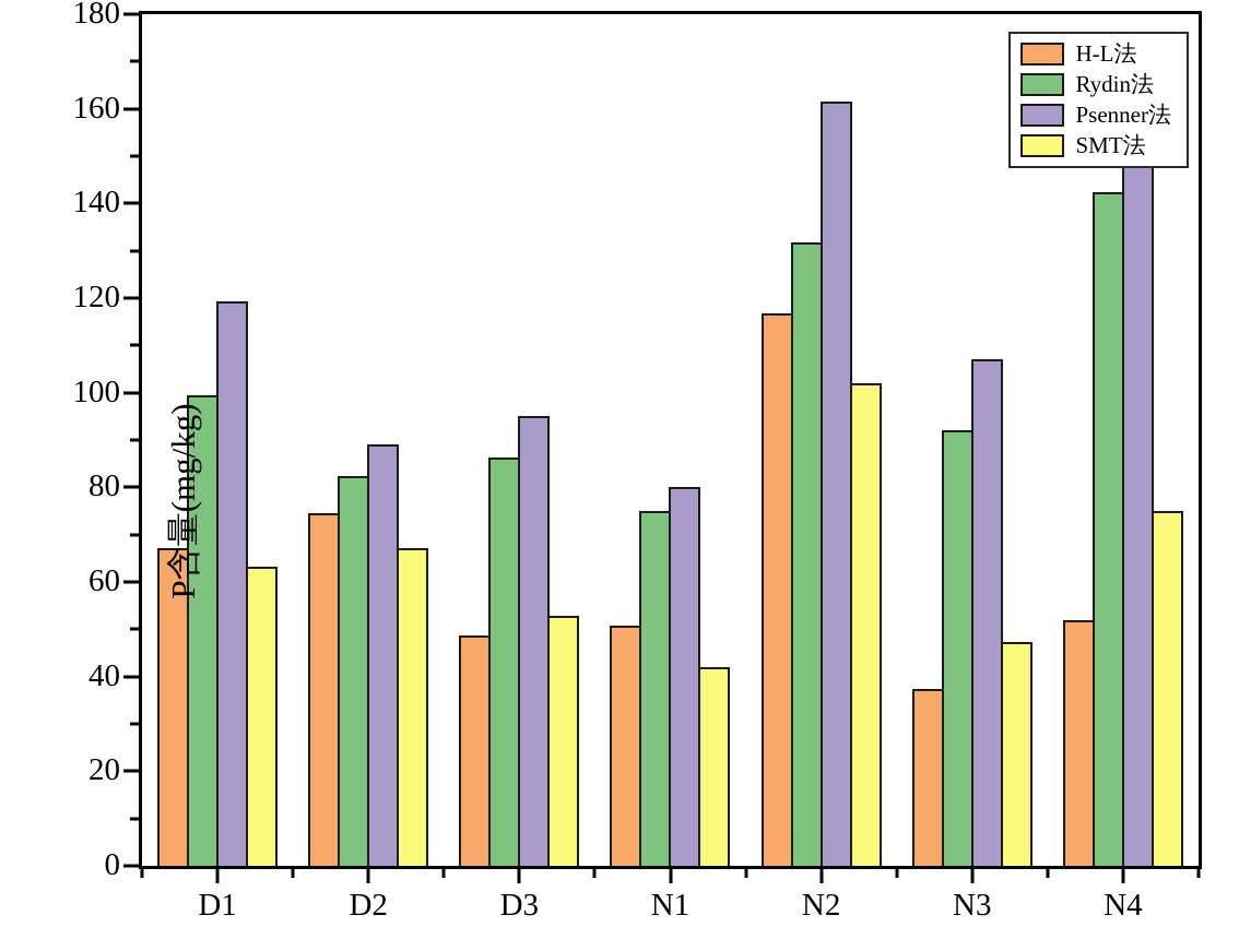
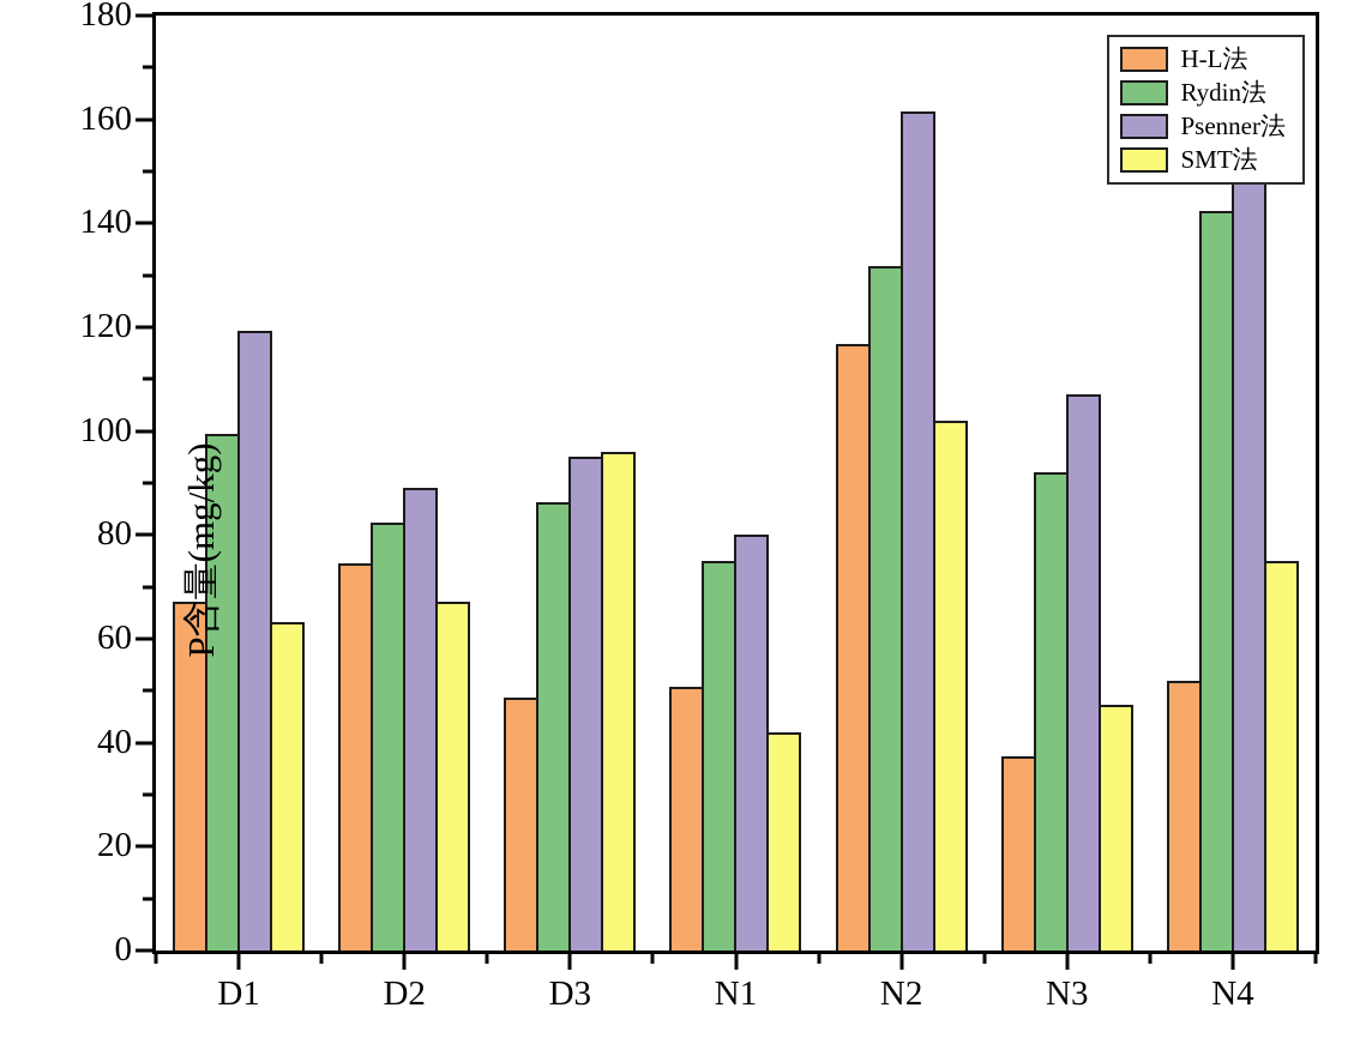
SMT法/D3: 53 -> 96
